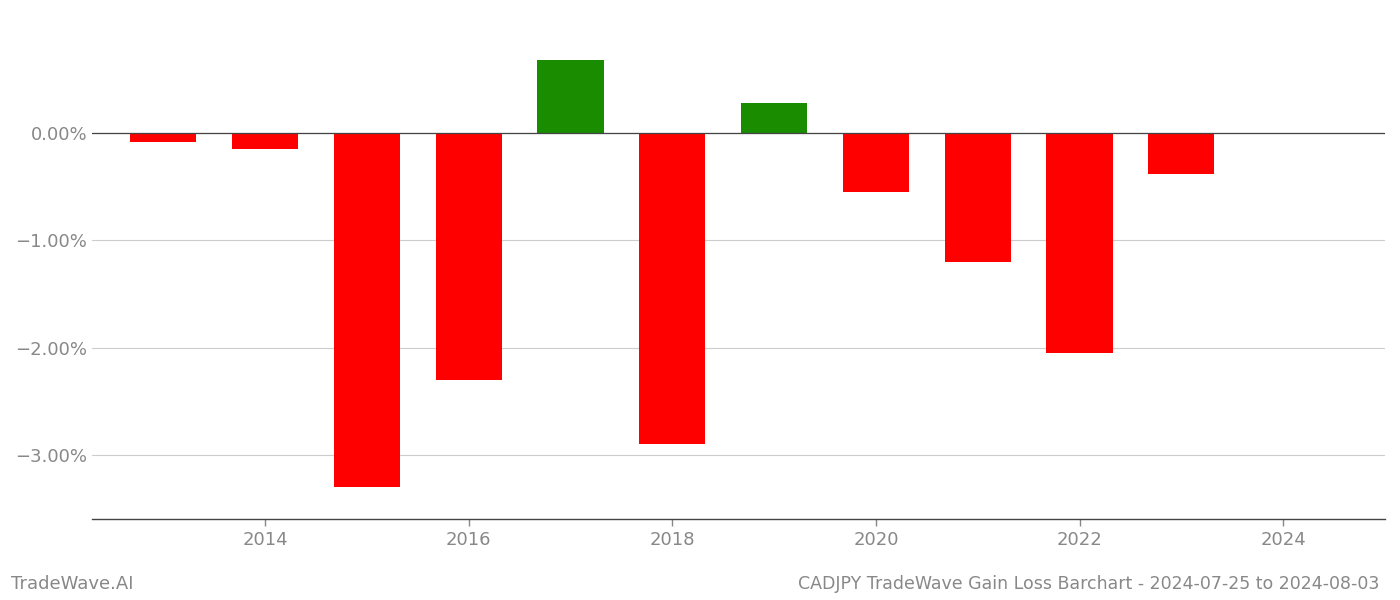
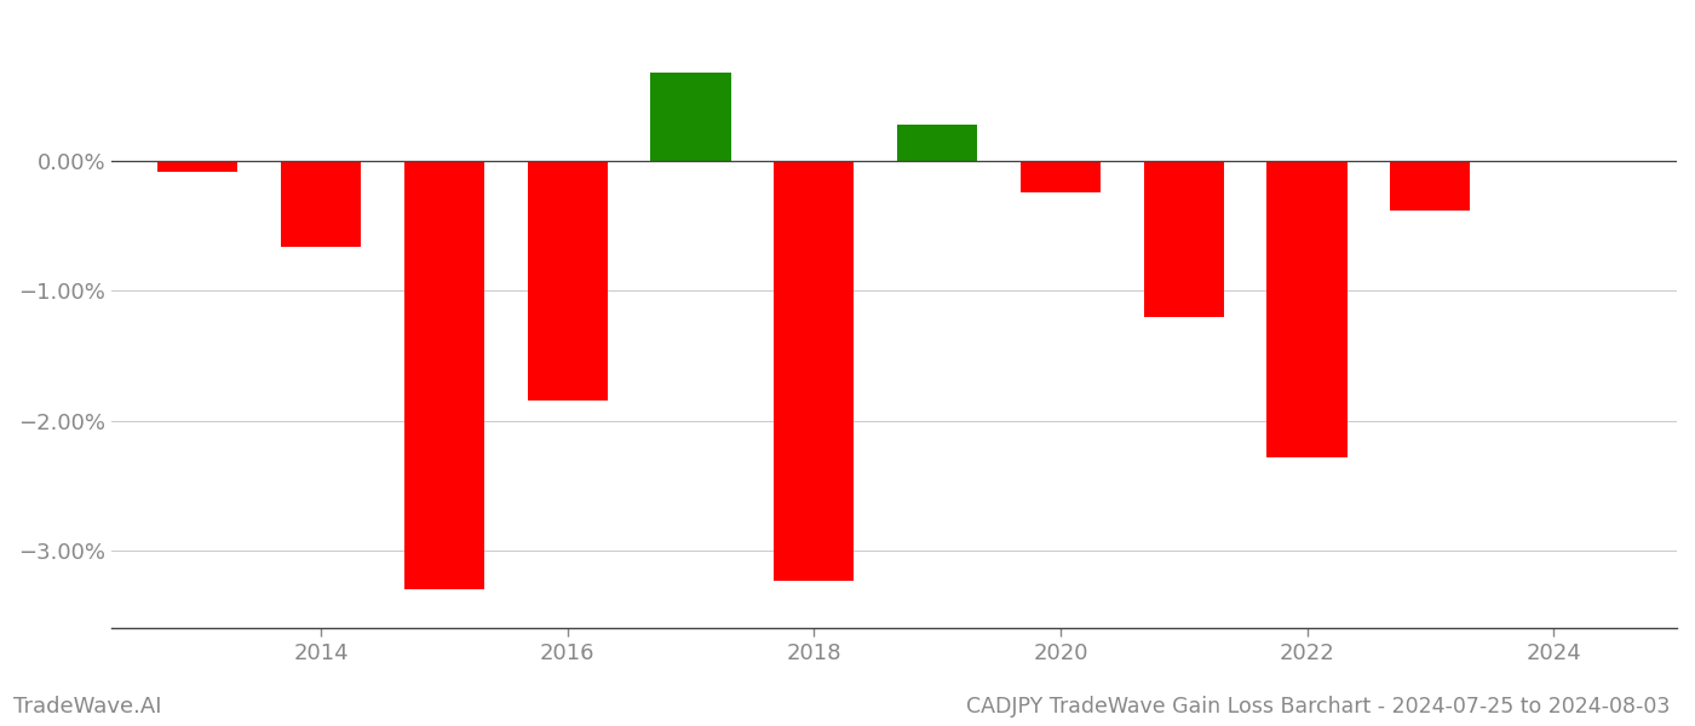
2014: -0.15% -> -0.66%
2016: -2.30% -> -1.85%
2018: -2.90% -> -3.23%
2020: -0.55% -> -0.24%
2022: -2.05% -> -2.28%
